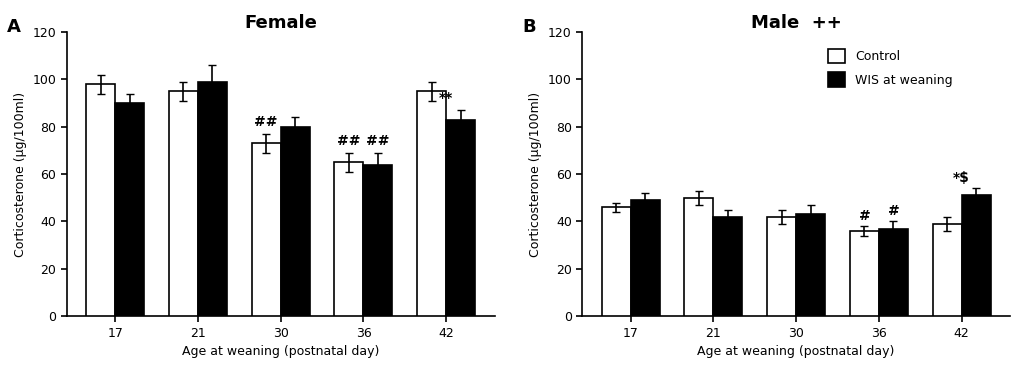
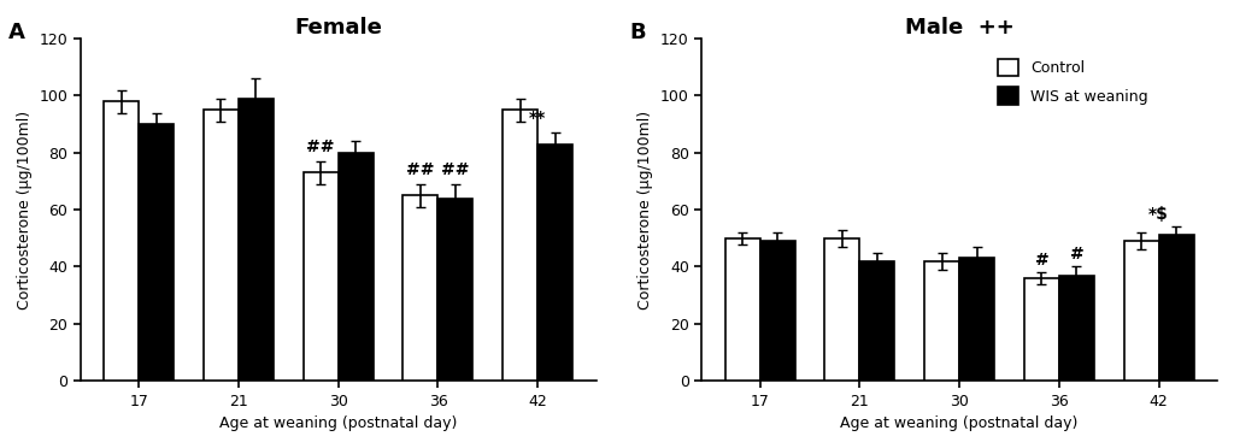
Male ++/Control/17: 46 -> 50
Male ++/Control/42: 39 -> 49
